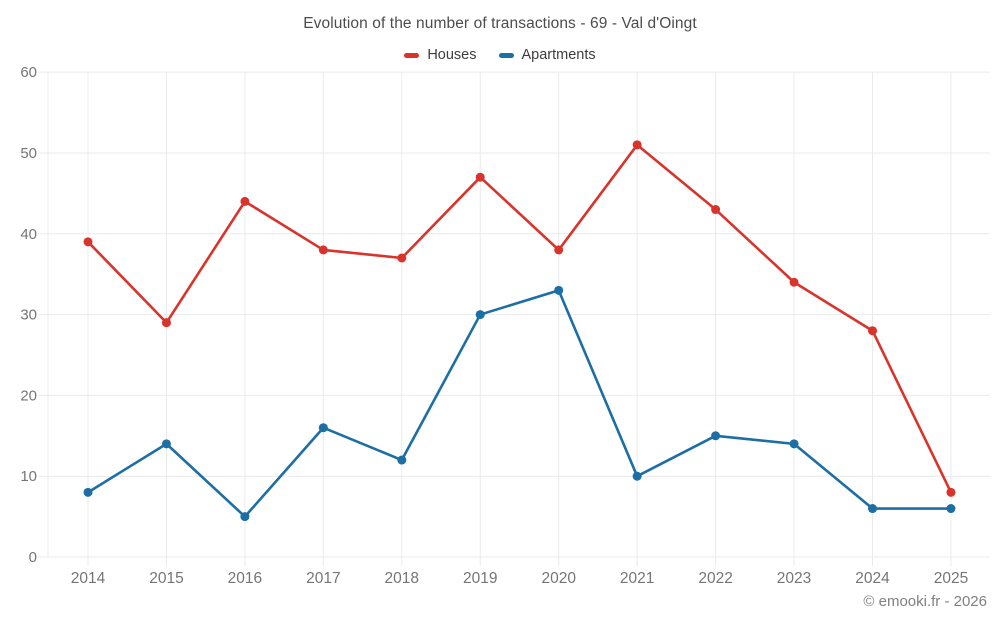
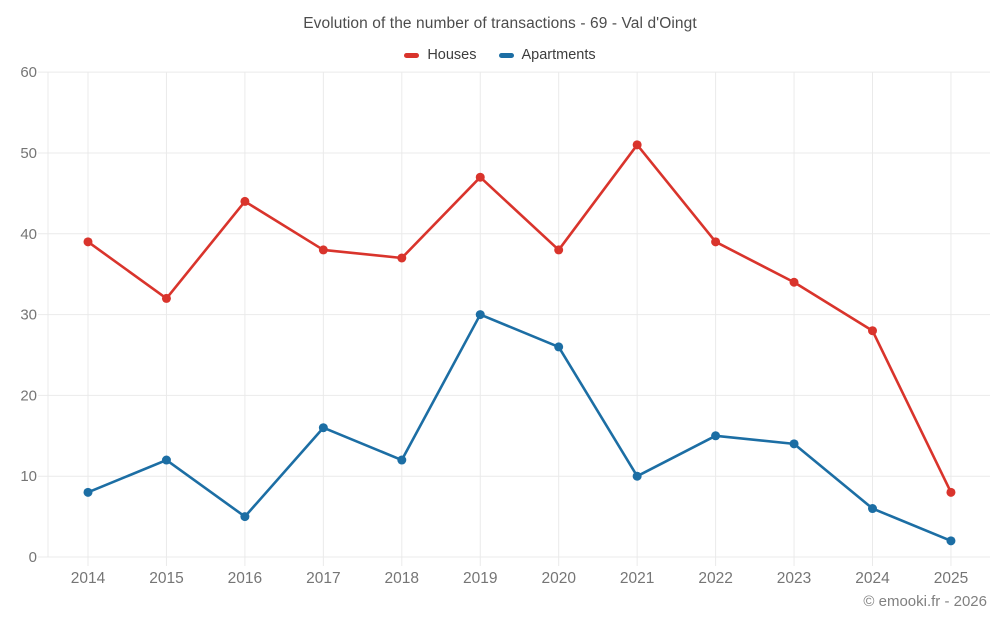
Houses/2015: 29 -> 32
Apartments/2015: 14 -> 12
Apartments/2020: 33 -> 26
Houses/2022: 43 -> 39
Apartments/2025: 6 -> 2
